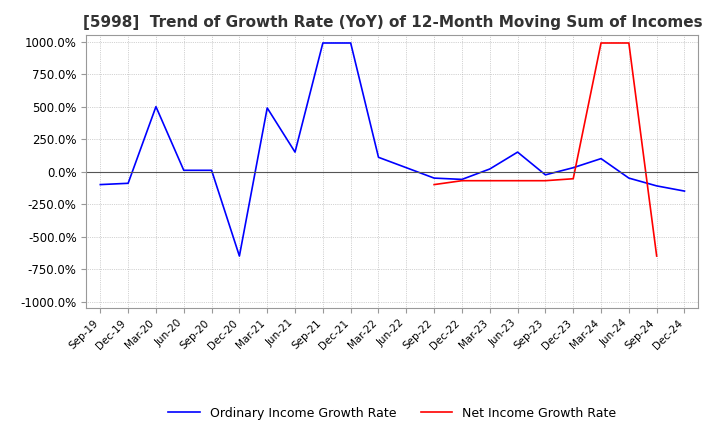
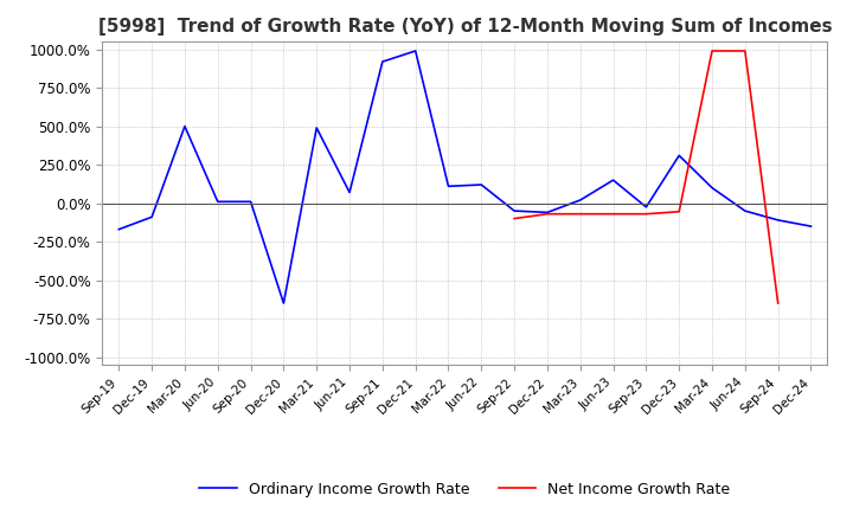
Ordinary Income Growth Rate/Sep-19: -100% -> -170%
Ordinary Income Growth Rate/Jun-21: 150% -> 70%
Ordinary Income Growth Rate/Sep-21: 990% -> 920%
Ordinary Income Growth Rate/Jun-22: 30% -> 120%
Ordinary Income Growth Rate/Dec-23: 30% -> 310%
